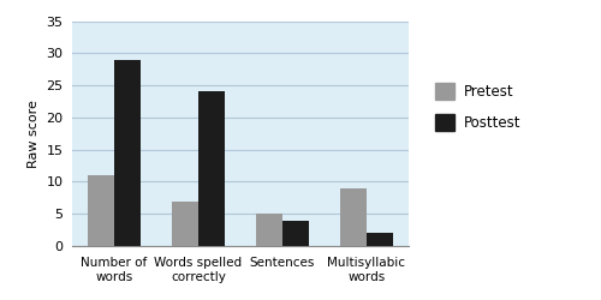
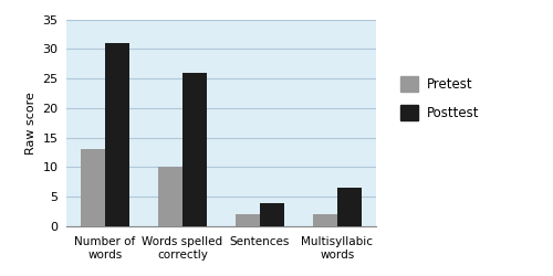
Pretest/Number of words: 11 -> 13
Posttest/Number of words: 29.0 -> 31.0
Pretest/Words spelled correctly: 7 -> 10
Posttest/Words spelled correctly: 24.0 -> 26.0
Pretest/Sentences: 5 -> 2
Pretest/Multisyllabic words: 9 -> 2
Posttest/Multisyllabic words: 2.0 -> 6.5
